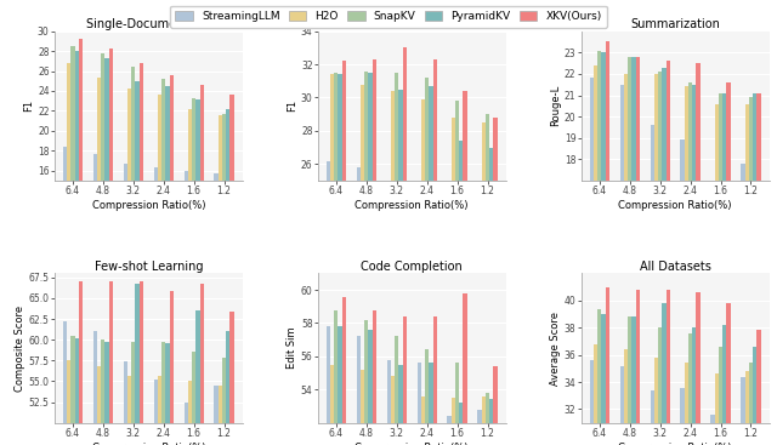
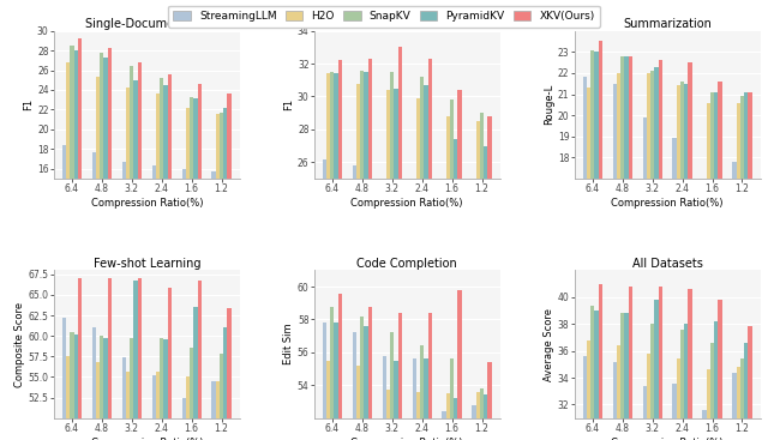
Summarization/H2O/6.4: 22.4 -> 21.3
Summarization/StreamingLLM/3.2: 19.6 -> 19.9
Code Completion/H2O/3.2: 54.8 -> 53.7
